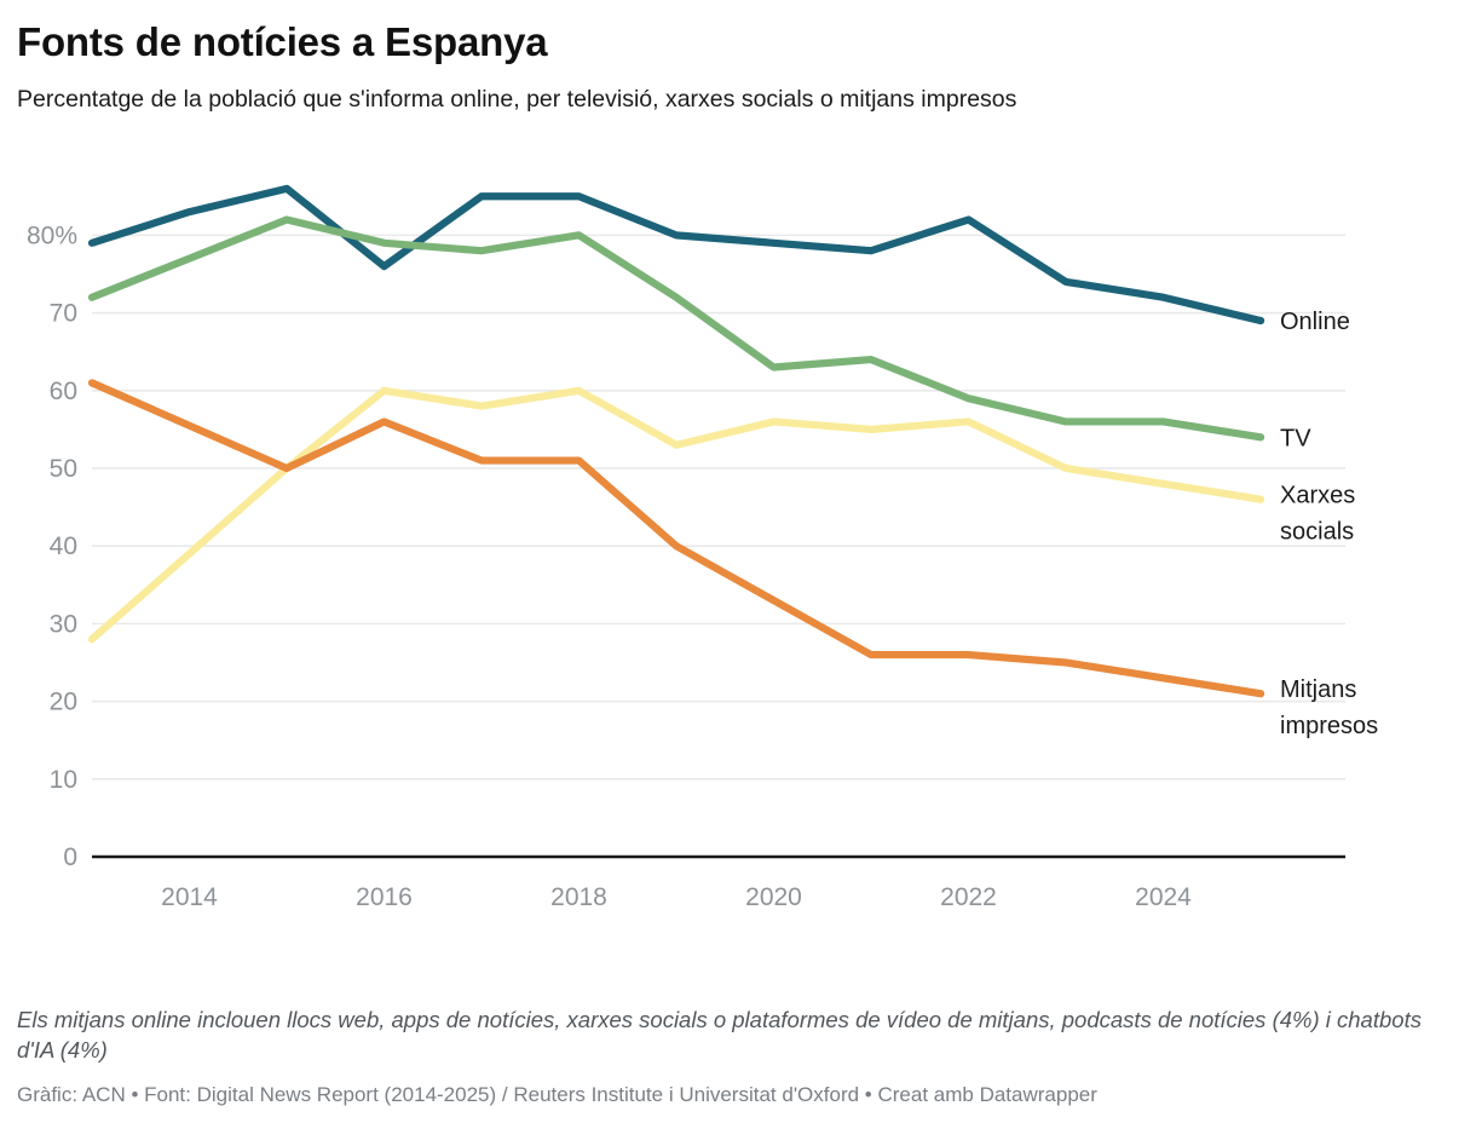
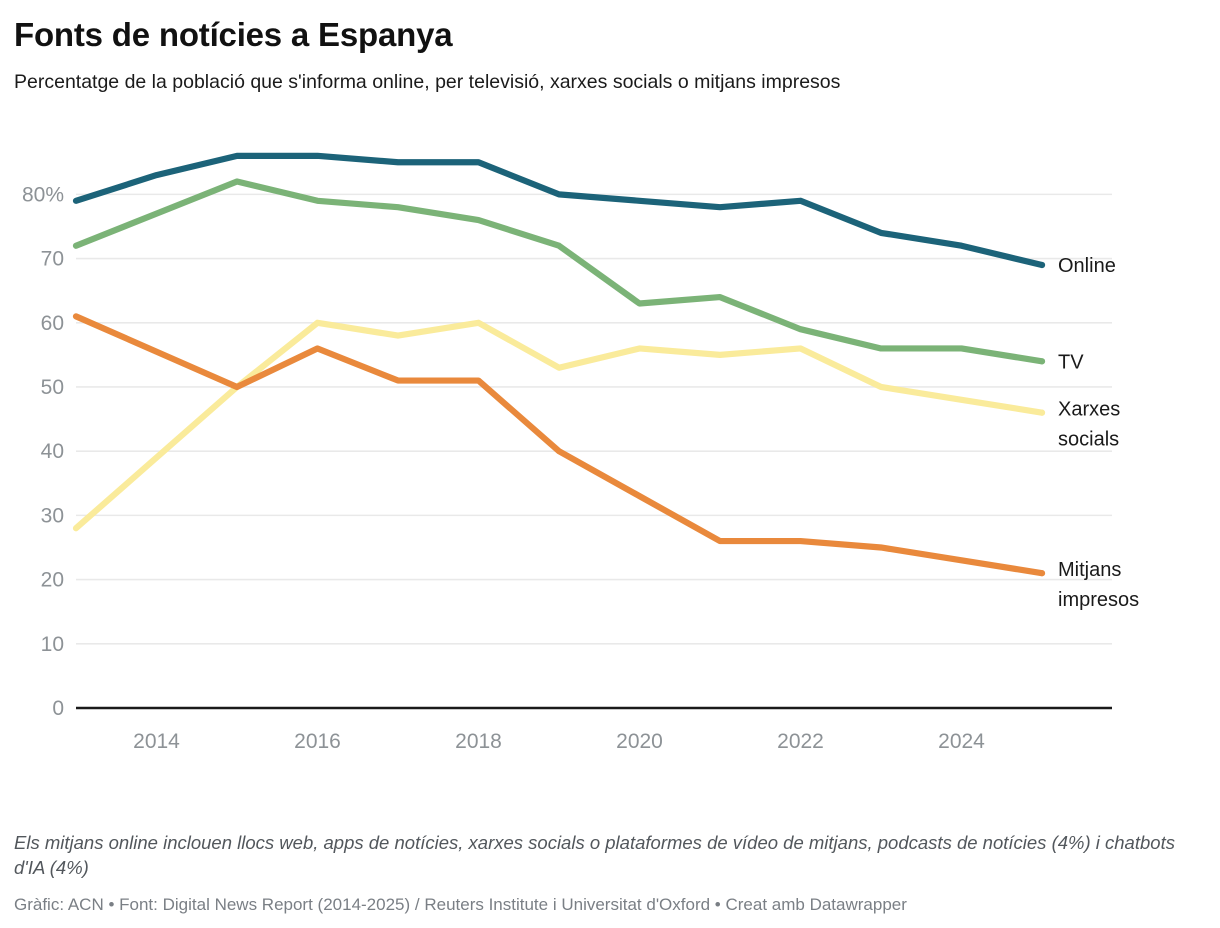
Online/2016: 76% -> 86%
TV/2018: 80% -> 76%
Online/2022: 82% -> 79%
